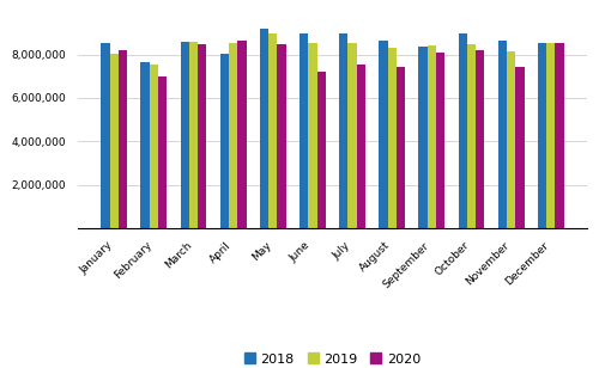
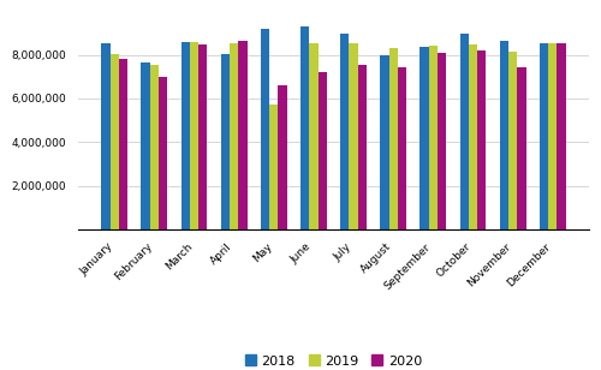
2020/January: 8,200,000 -> 7,800,000
2019/May: 9,000,000 -> 5,700,000
2020/May: 8,400,000 -> 6,600,000
2018/June: 9,000,000 -> 9,300,000
2018/August: 8,600,000 -> 8,000,000
